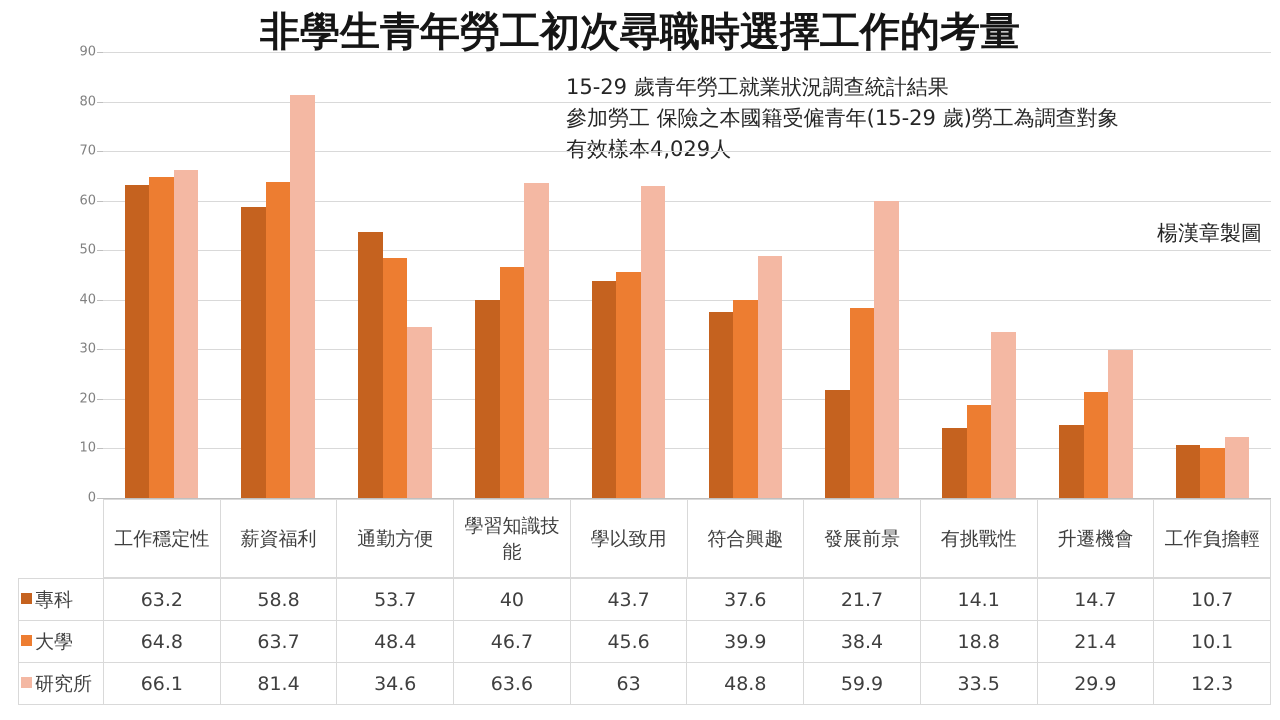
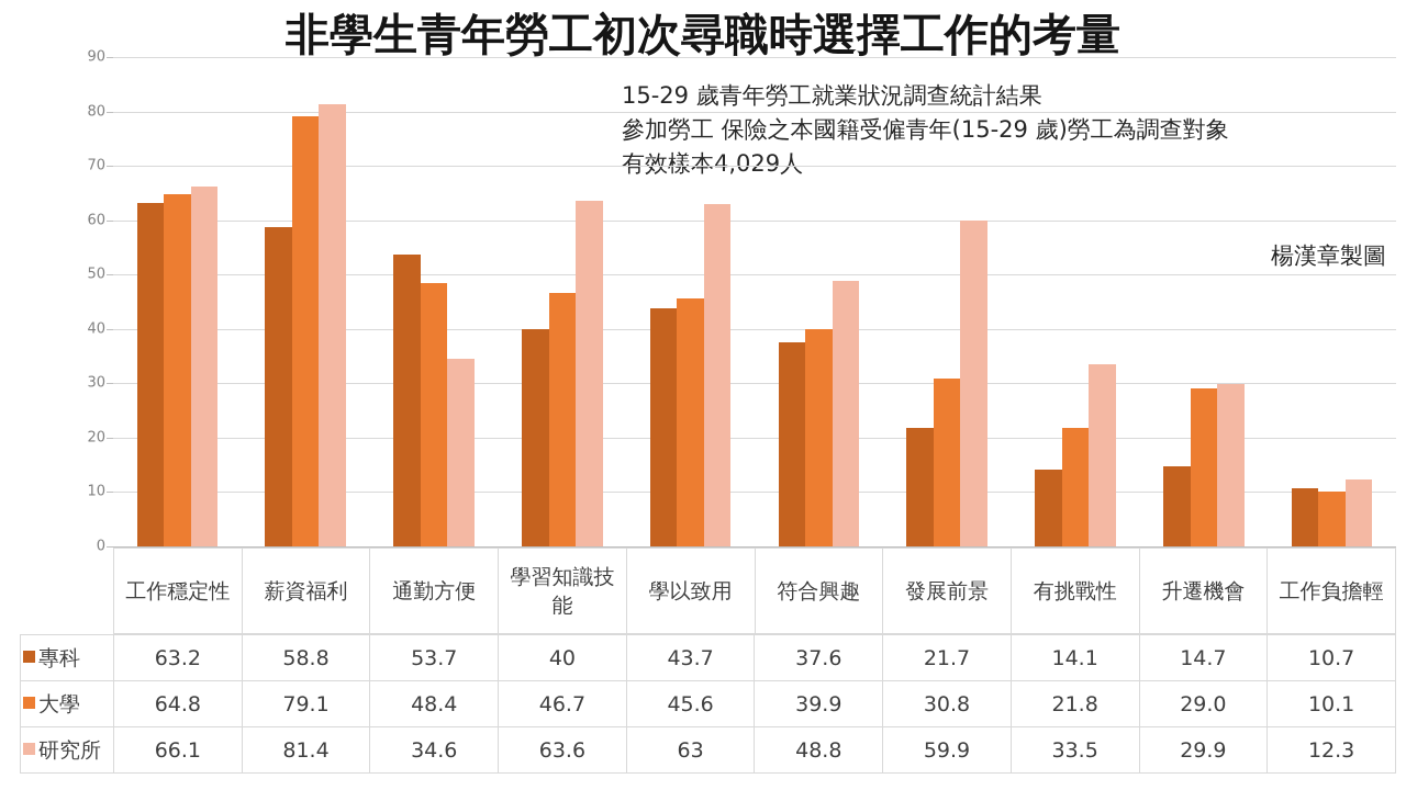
大學/薪資福利: 63.7 -> 79.1
大學/發展前景: 38.4 -> 30.8
大學/有挑戰性: 18.8 -> 21.8
大學/升遷機會: 21.4 -> 29.0
